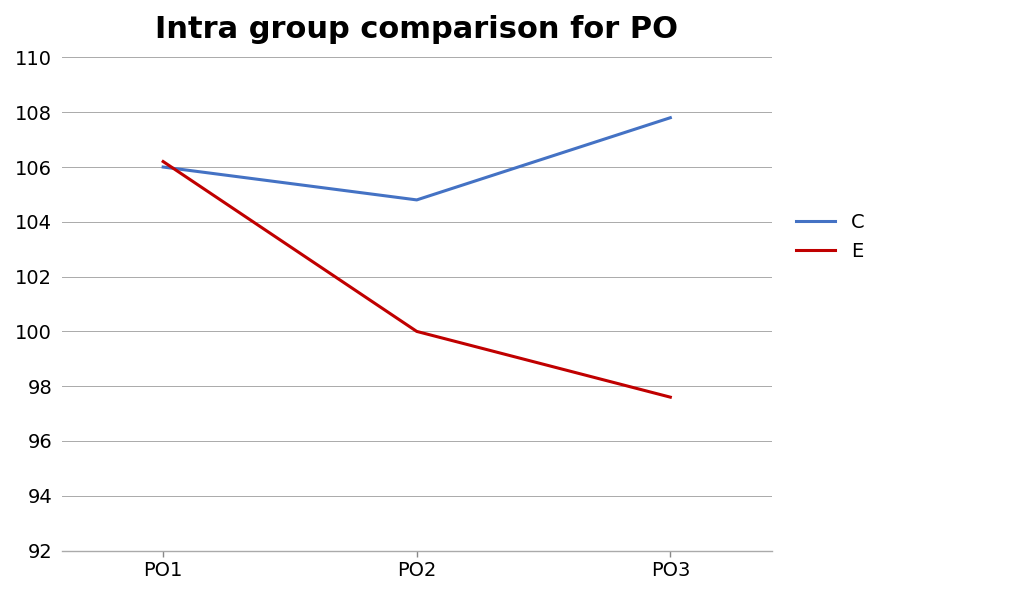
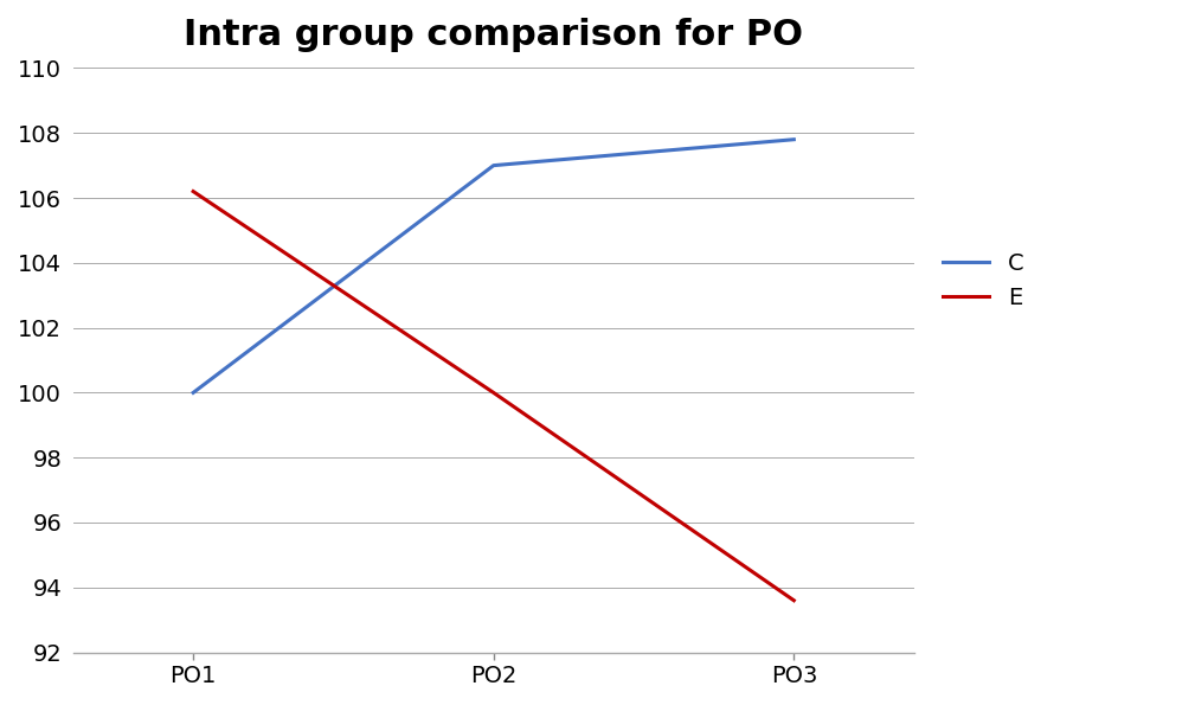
C/PO1: 106.0 -> 100.0
C/PO2: 104.8 -> 107.0
E/PO3: 97.6 -> 93.6
